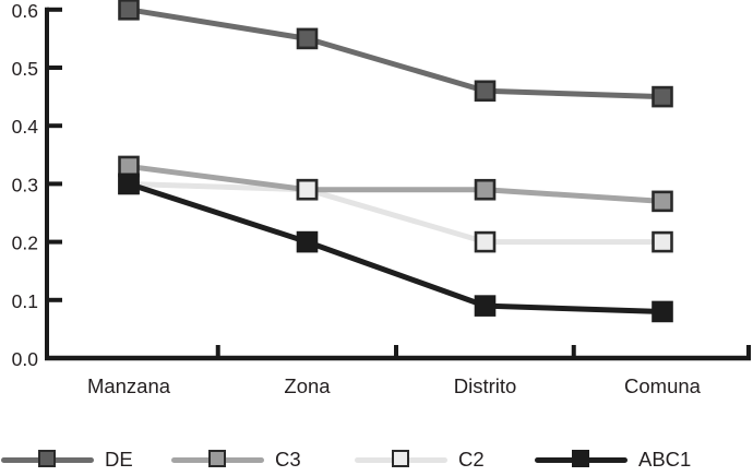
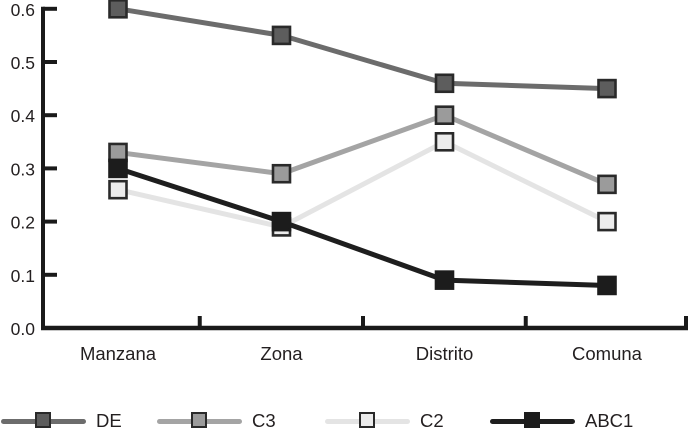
C2/Manzana: 0.30 -> 0.26
C2/Zona: 0.29 -> 0.19
C3/Distrito: 0.29 -> 0.40
C2/Distrito: 0.20 -> 0.35
